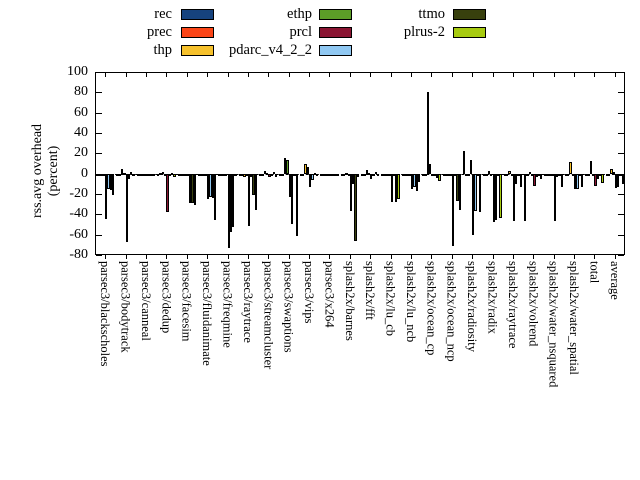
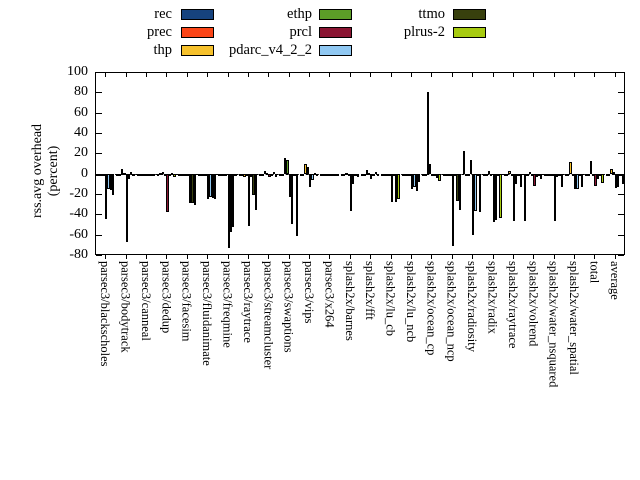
plrus-2/parsec3/fluidanimate: -46 -> -25
ttmo/splash2x/barnes: -66 -> -1
